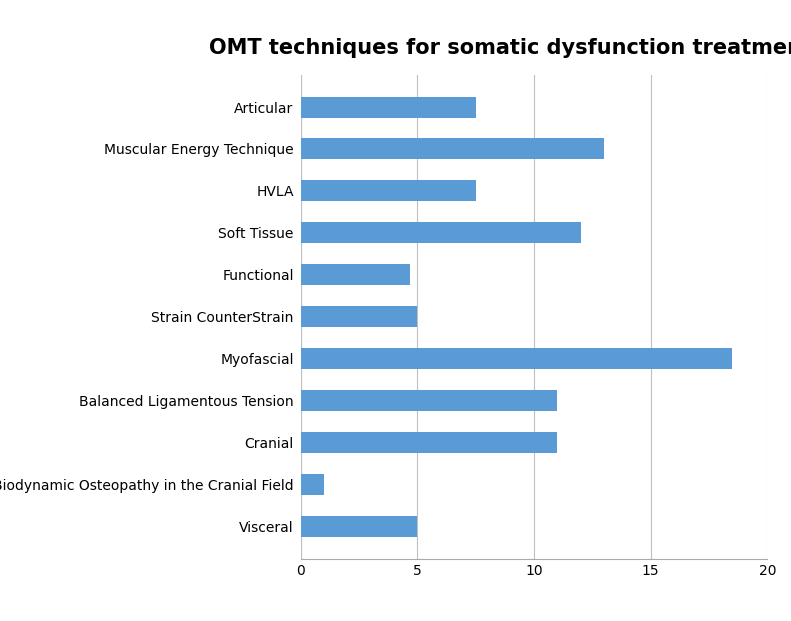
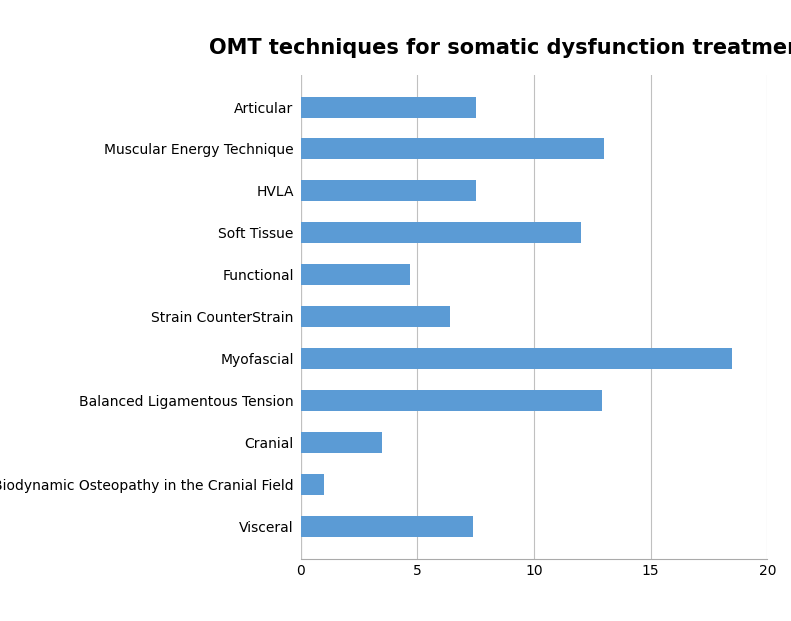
Strain CounterStrain: 5.0 -> 6.4
Balanced Ligamentous Tension: 11.0 -> 12.9
Cranial: 11.0 -> 3.5
Visceral: 5.0 -> 7.4
